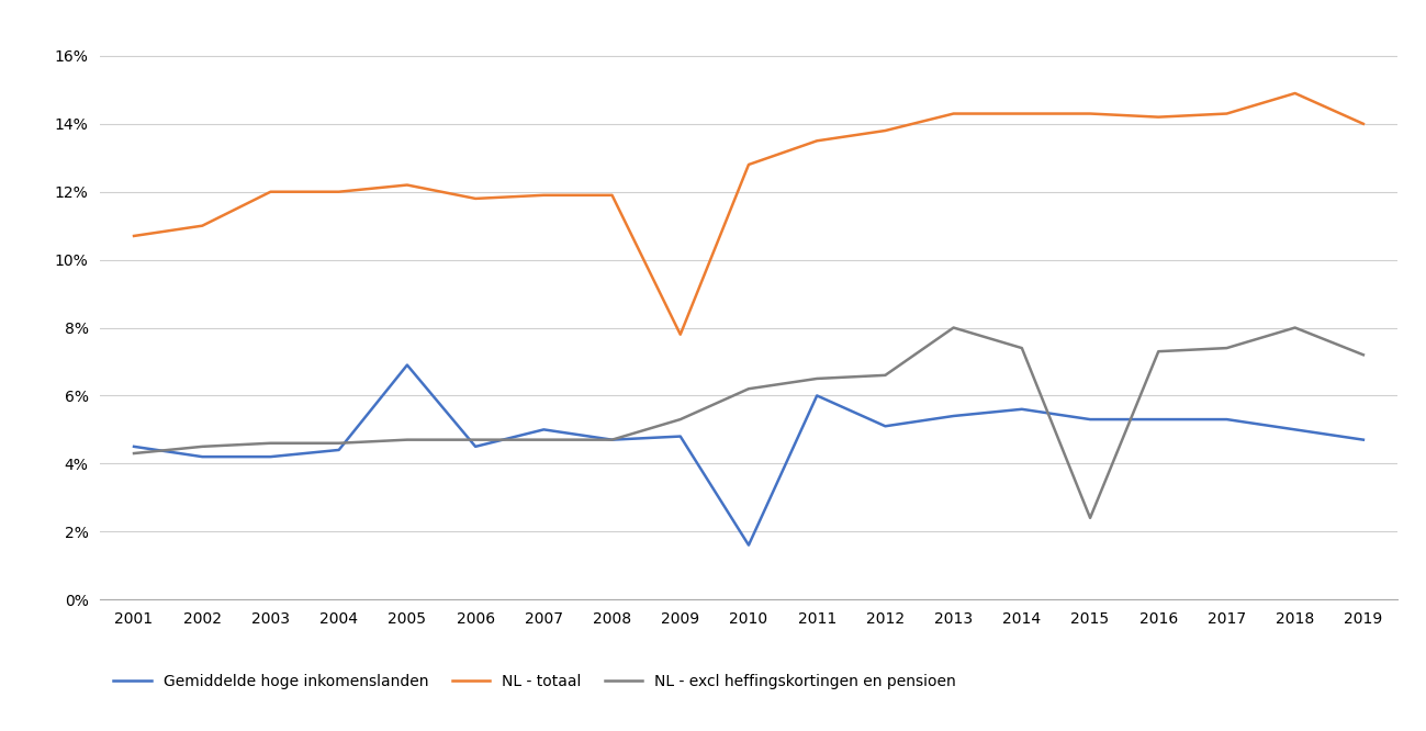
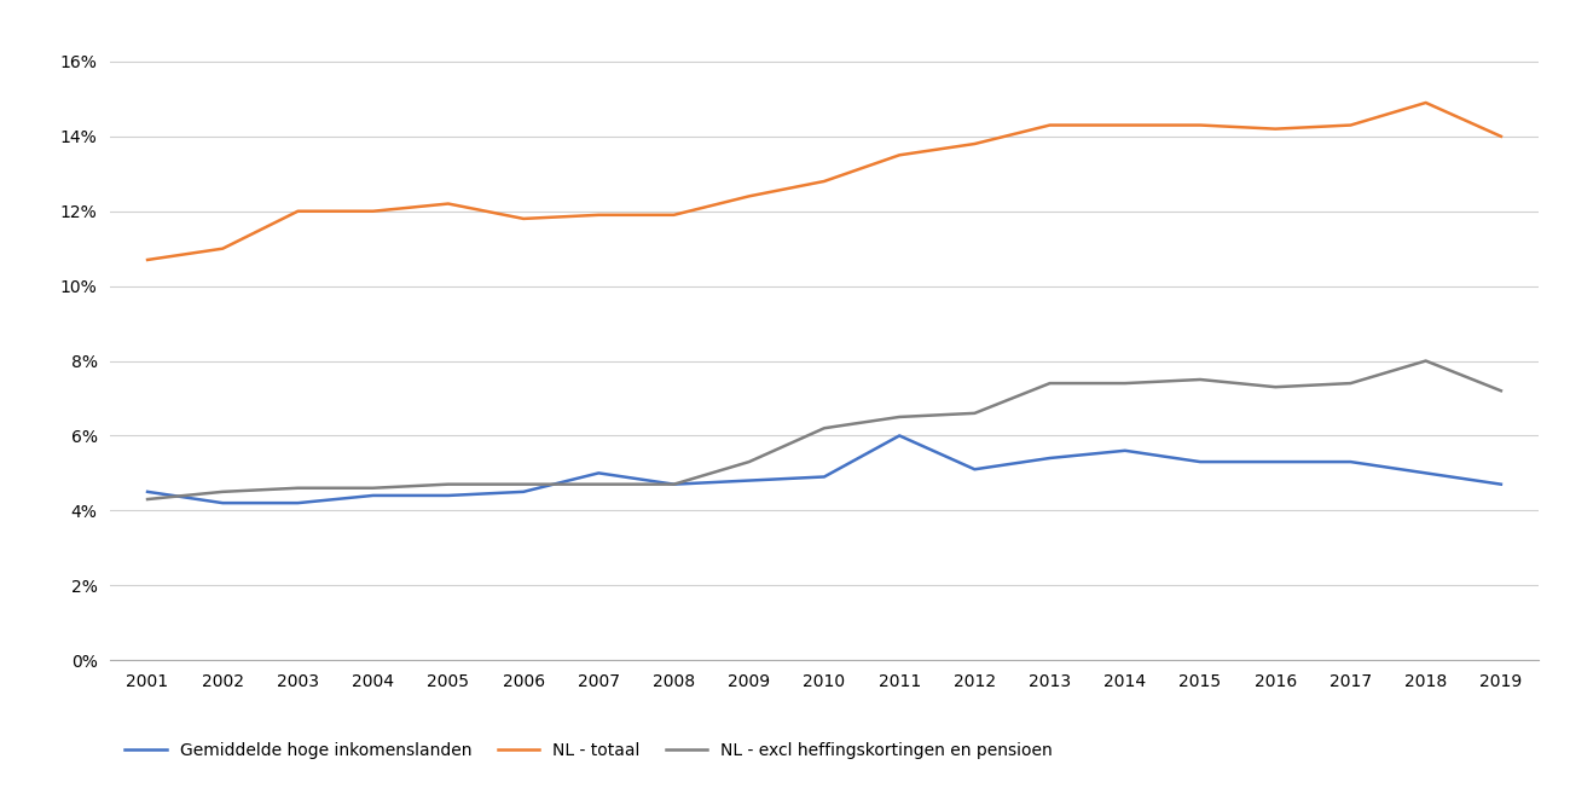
Gemiddelde hoge inkomenslanden/2005: 6.9% -> 4.4%
NL - totaal/2009: 7.8% -> 12.4%
Gemiddelde hoge inkomenslanden/2010: 1.6% -> 4.9%
NL - excl heffingskortingen en pensioen/2013: 8.0% -> 7.4%
NL - excl heffingskortingen en pensioen/2015: 2.4% -> 7.5%
